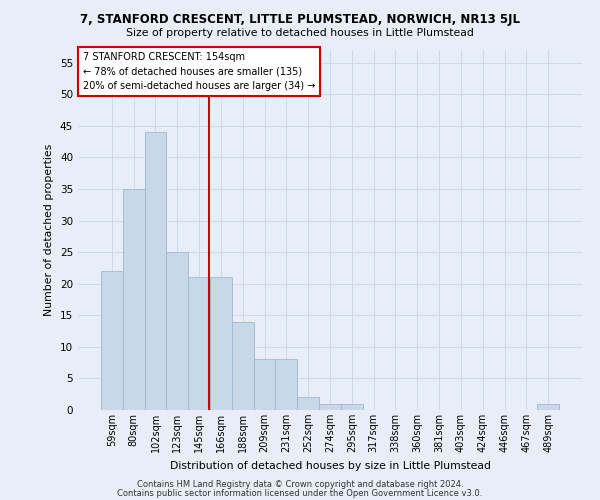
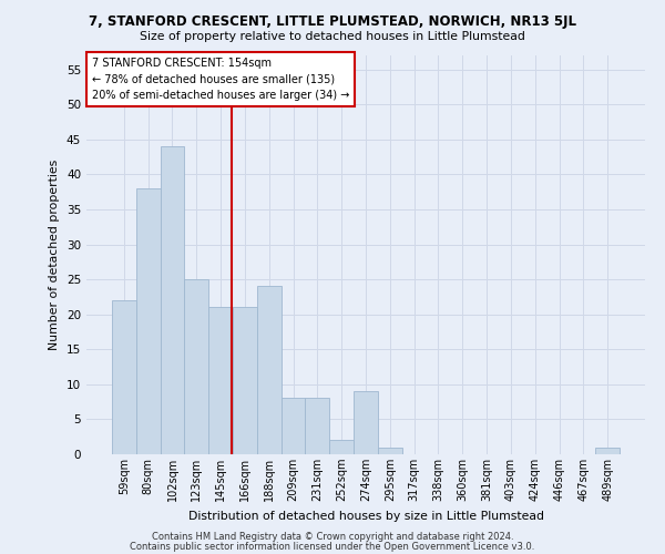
80sqm: 35 -> 38
188sqm: 14 -> 24
274sqm: 1 -> 9
